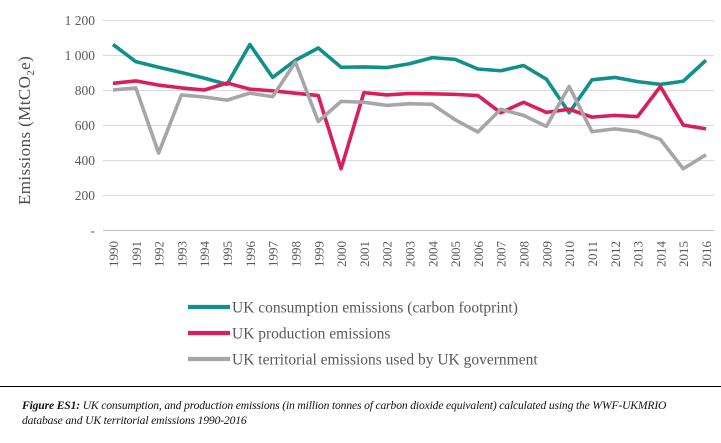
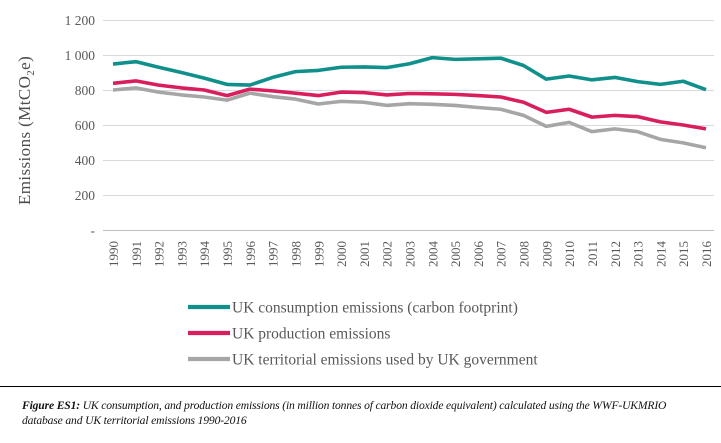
UK consumption emissions (carbon footprint)/1990: 1060 -> 950
UK territorial emissions used by UK government/1992: 440 -> 790
UK production emissions/1995: 840 -> 770
UK consumption emissions (carbon footprint)/1996: 1060 -> 830
UK consumption emissions (carbon footprint)/1998: 970 -> 900
UK territorial emissions used by UK government/1998: 960 -> 750
UK consumption emissions (carbon footprint)/1999: 1040 -> 910
UK territorial emissions used by UK government/1999: 620 -> 720
UK production emissions/2000: 350 -> 790
UK territorial emissions used by UK government/2005: 630 -> 710
UK consumption emissions (carbon footprint)/2006: 920 -> 980
UK territorial emissions used by UK government/2006: 560 -> 700
UK consumption emissions (carbon footprint)/2007: 910 -> 980
UK production emissions/2007: 670 -> 760
UK consumption emissions (carbon footprint)/2010: 670 -> 880
UK territorial emissions used by UK government/2010: 820 -> 620
UK production emissions/2014: 820 -> 620
UK territorial emissions used by UK government/2015: 350 -> 500
UK consumption emissions (carbon footprint)/2016: 970 -> 800
UK territorial emissions used by UK government/2016: 430 -> 470
